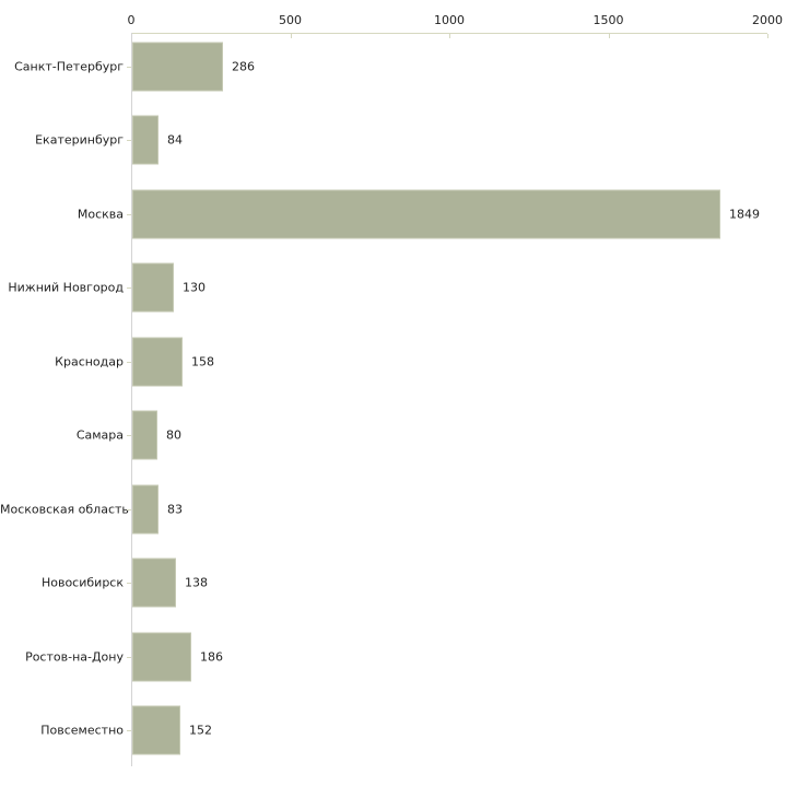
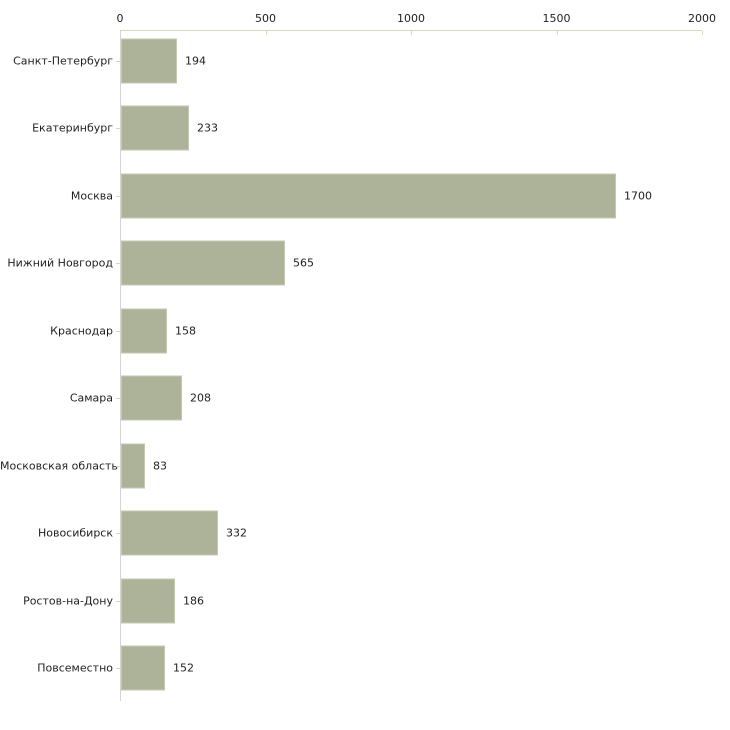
Санкт-Петербург: 286 -> 194
Екатеринбург: 84 -> 233
Москва: 1849 -> 1700
Нижний Новгород: 130 -> 565
Самара: 80 -> 208
Новосибирск: 138 -> 332
